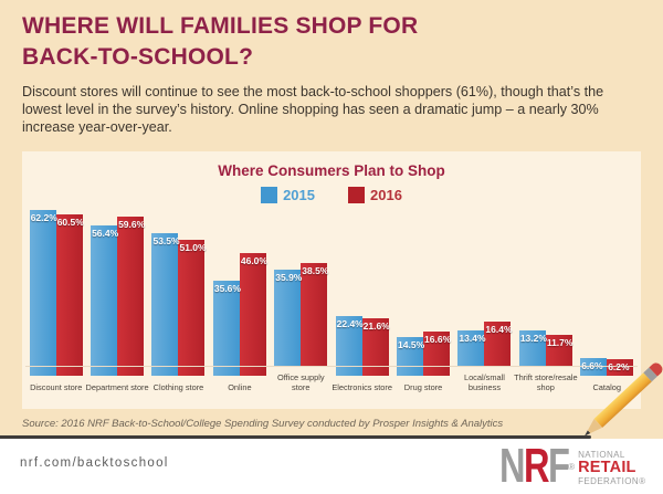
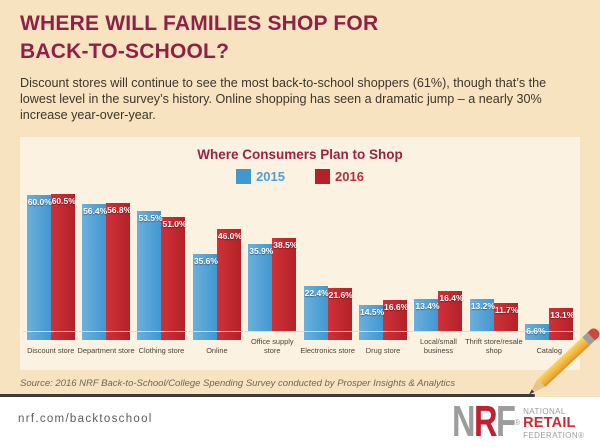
2015/Discount store: 62.2% -> 60.0%
2016/Department store: 59.6% -> 56.8%
2016/Catalog: 6.2% -> 13.1%
